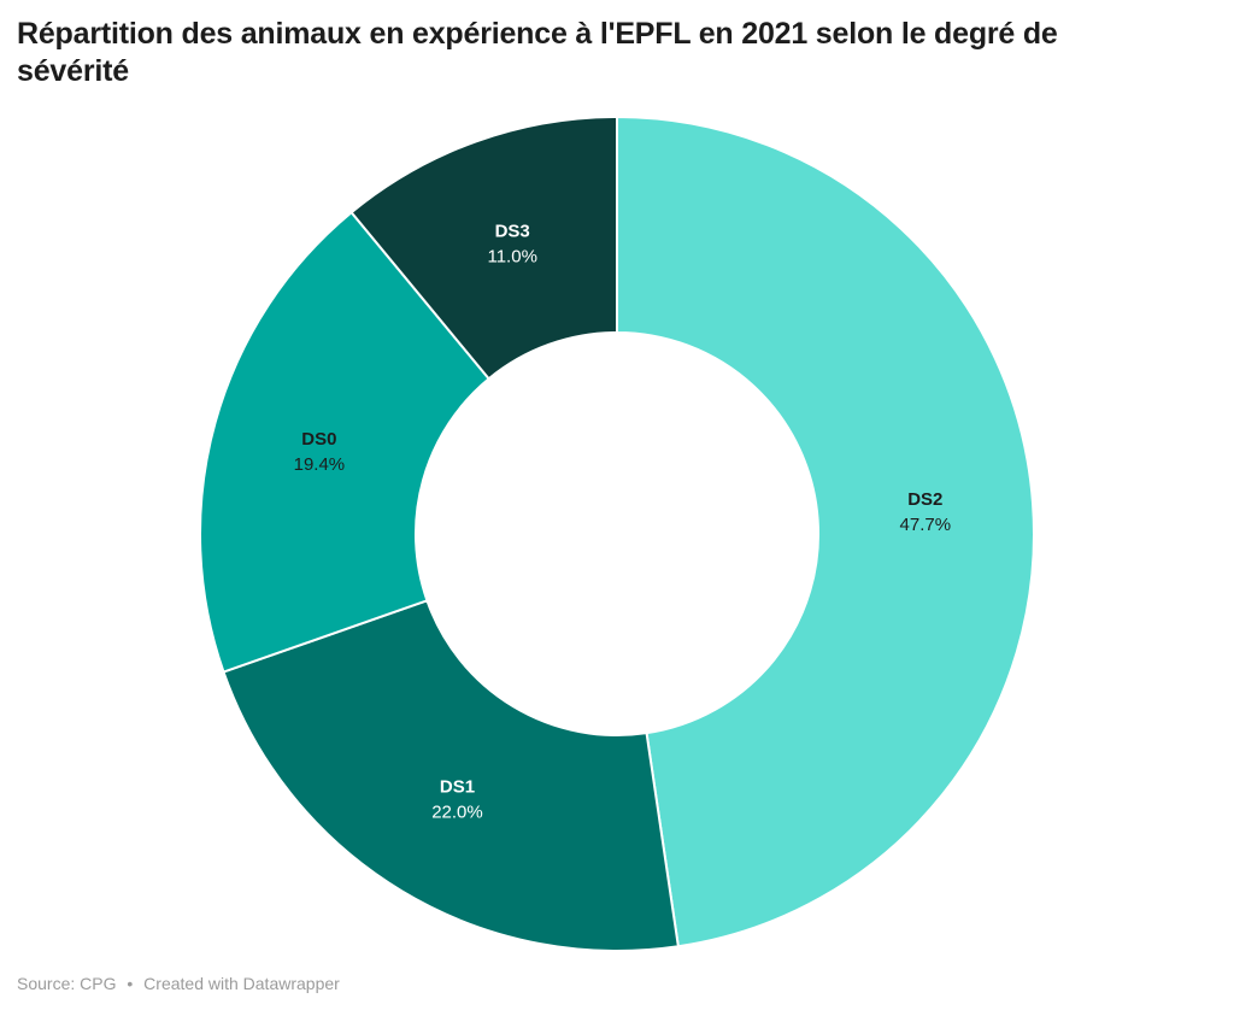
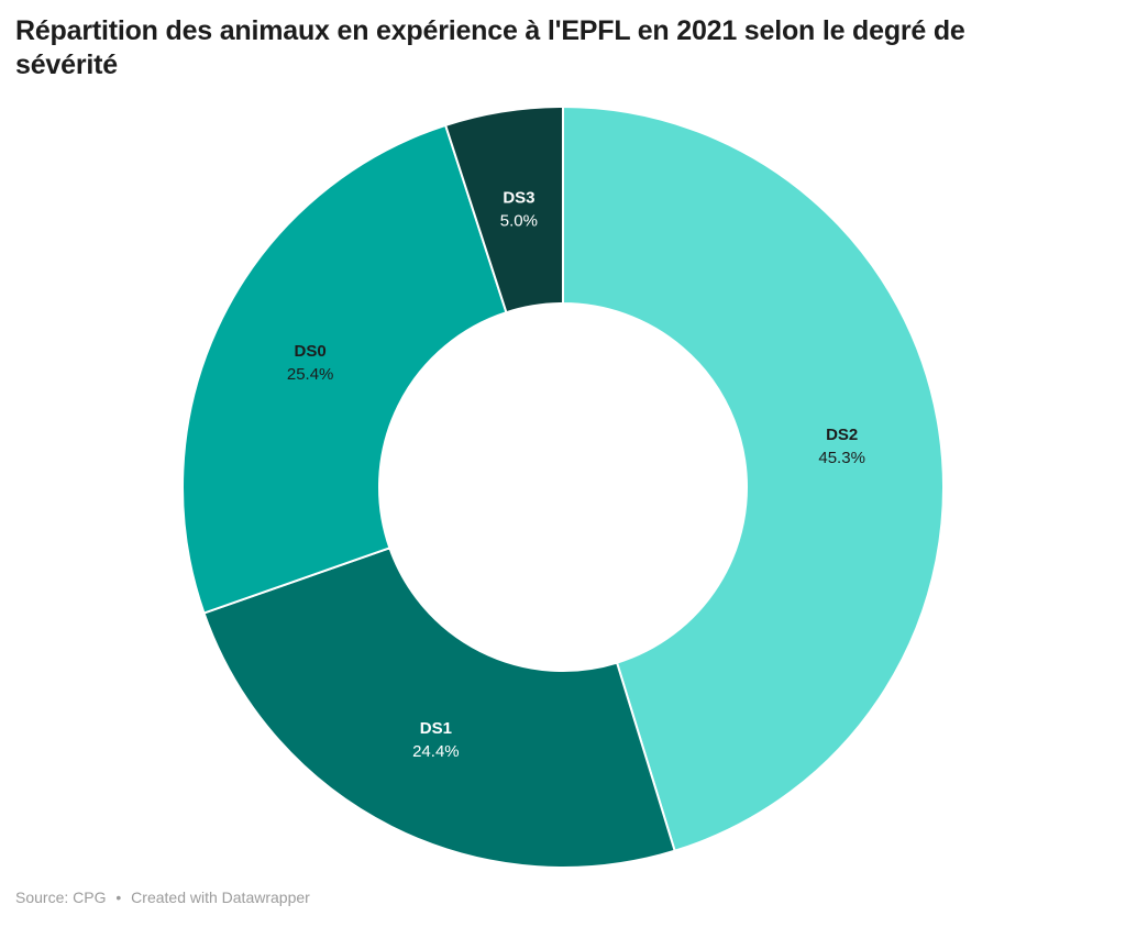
DS2: 47.7% -> 45.3%
DS1: 22.0% -> 24.4%
DS0: 19.4% -> 25.4%
DS3: 11.0% -> 5.0%
